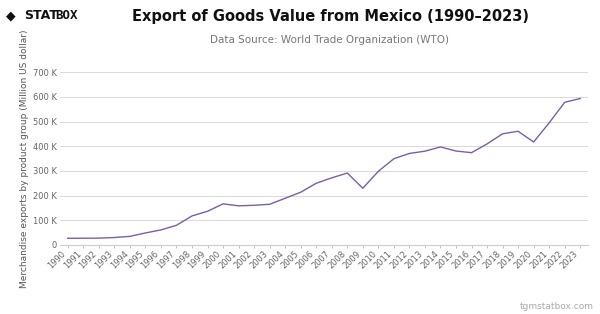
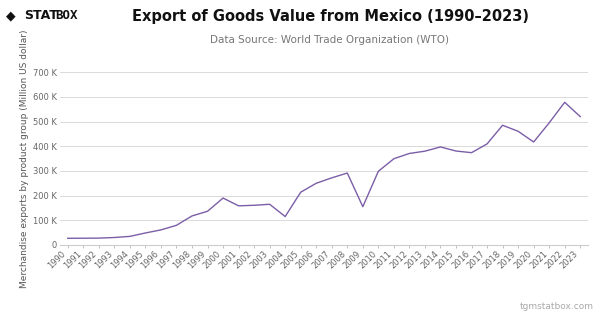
2000: 166 K -> 190 K
2004: 189 K -> 115 K
2009: 230 K -> 155 K
2018: 450 K -> 485 K
2023: 594 K -> 520 K
